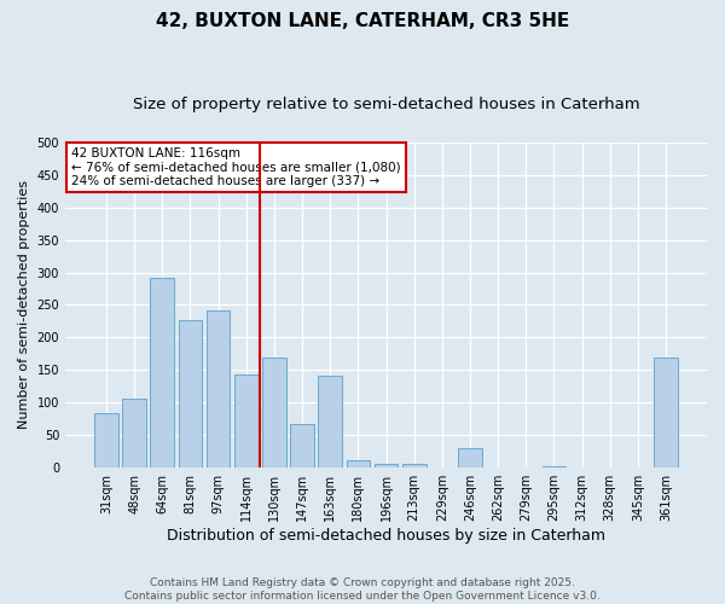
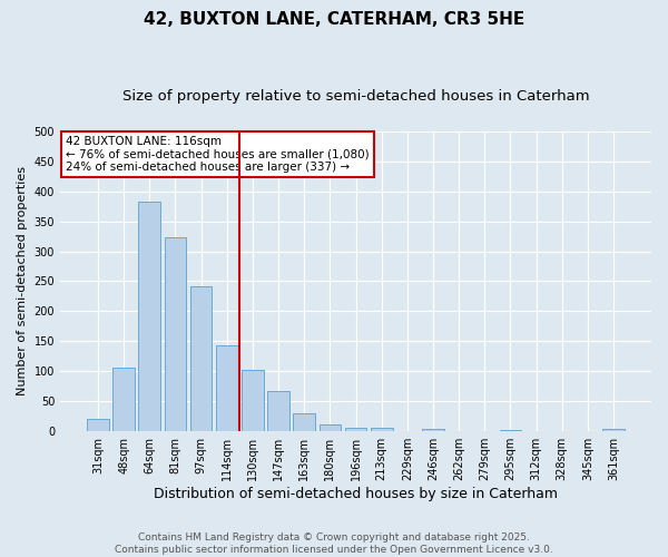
31sqm: 84 -> 20
64sqm: 292 -> 383
81sqm: 226 -> 323
130sqm: 170 -> 102
163sqm: 142 -> 30
246sqm: 30 -> 4
361sqm: 170 -> 4
